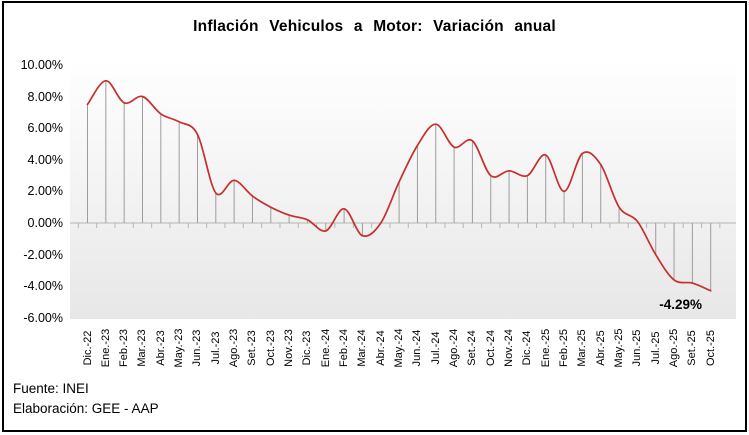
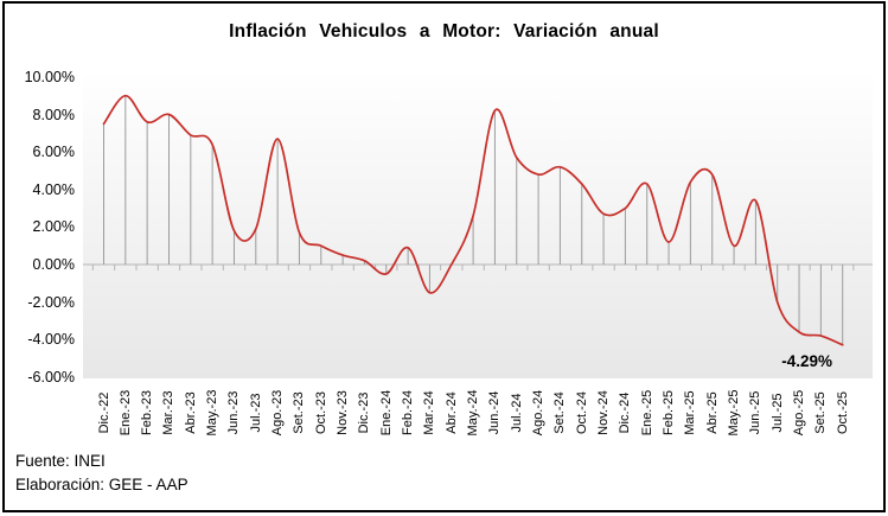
Jun.-23: 5.6% -> 1.8%
Ago.-23: 2.7% -> 6.7%
Mar.-24: -0.8% -> -1.5%
Jun.-24: 4.9% -> 8.2%
Jul.-24: 6.2% -> 5.7%
Oct.-24: 3.0% -> 4.3%
Nov.-24: 3.3% -> 2.7%
Feb.-25: 2.0% -> 1.2%
Abr.-25: 3.7% -> 4.8%
Jun.-25: 0.1% -> 3.4%
